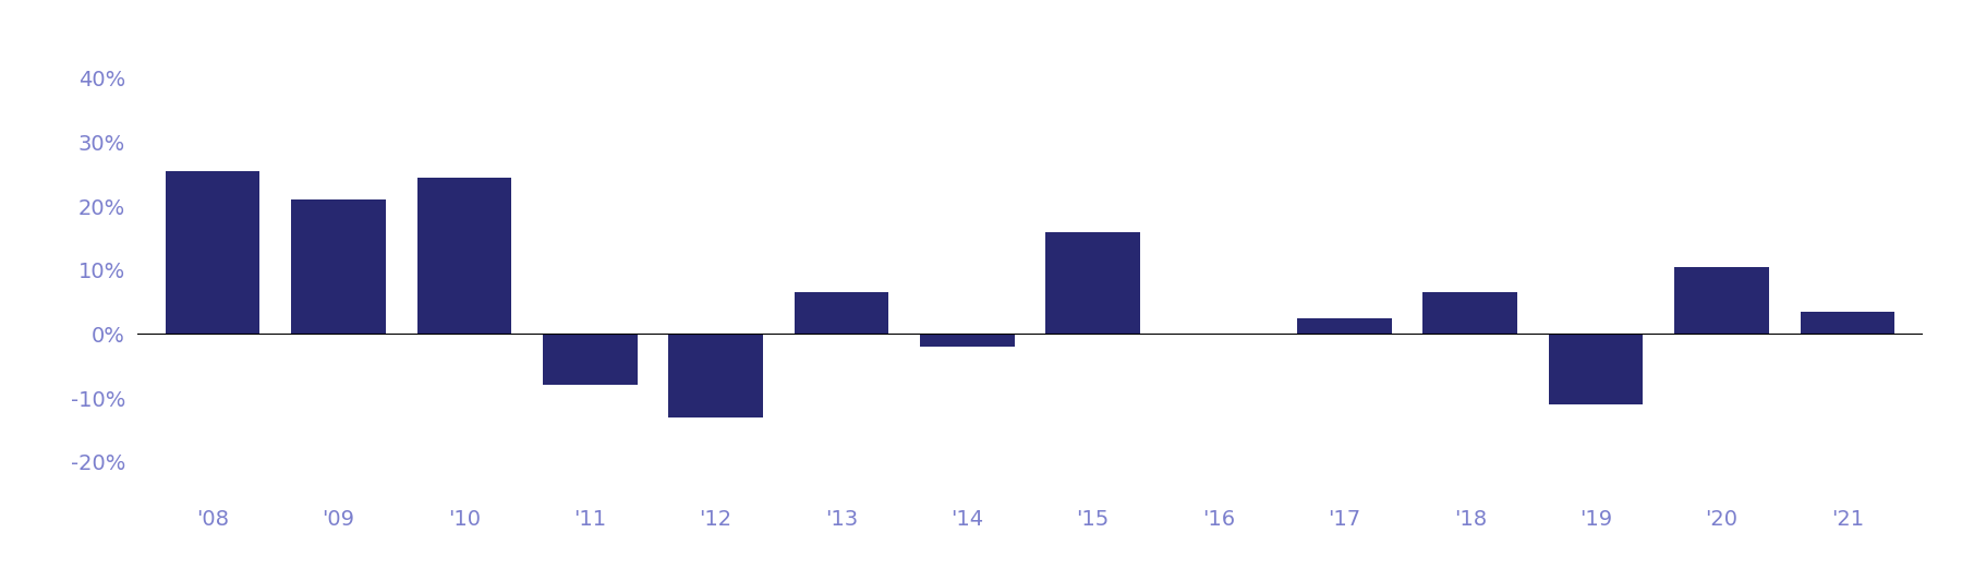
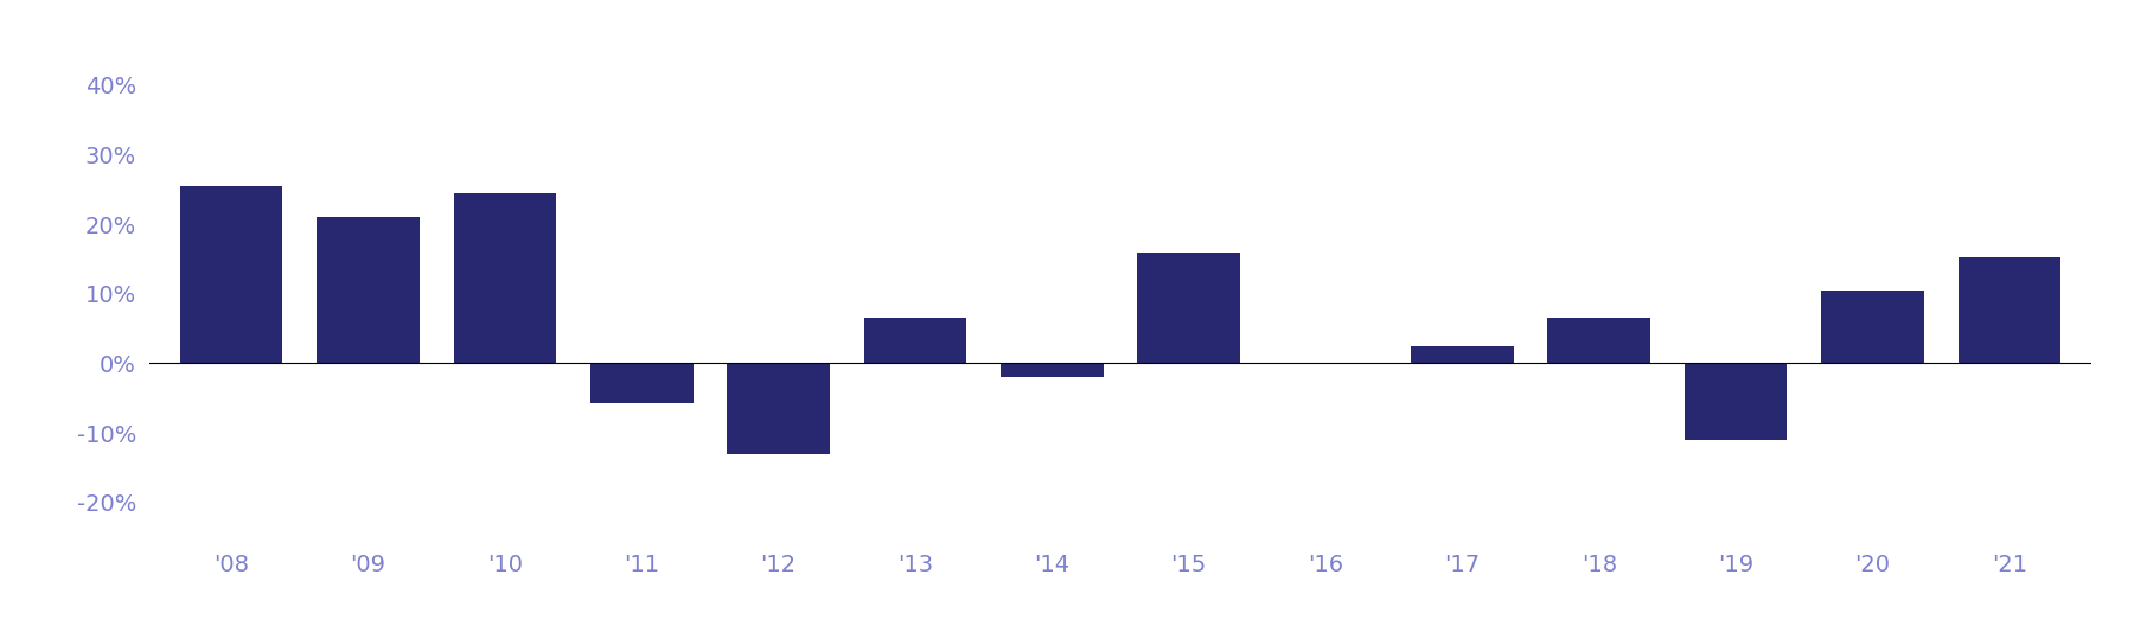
'11: -8.0% -> -5.8%
'21: 3.5% -> 15.2%
